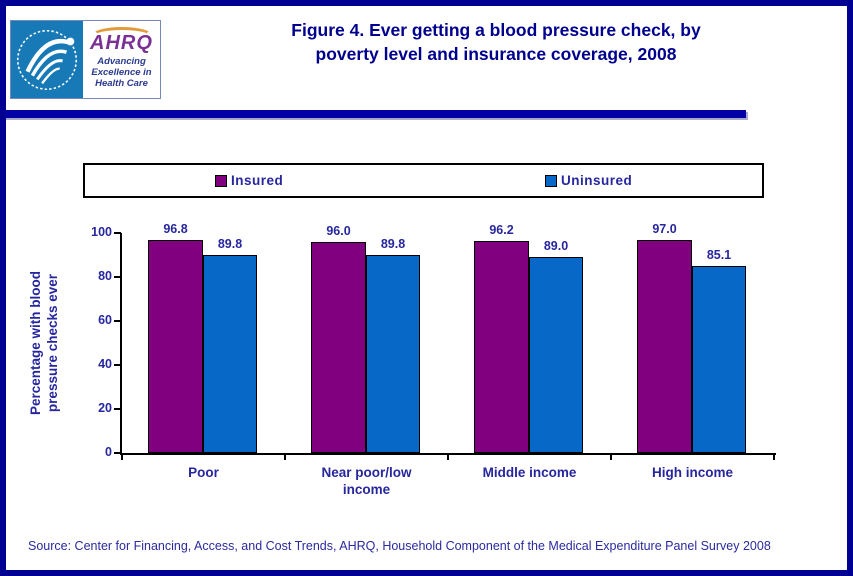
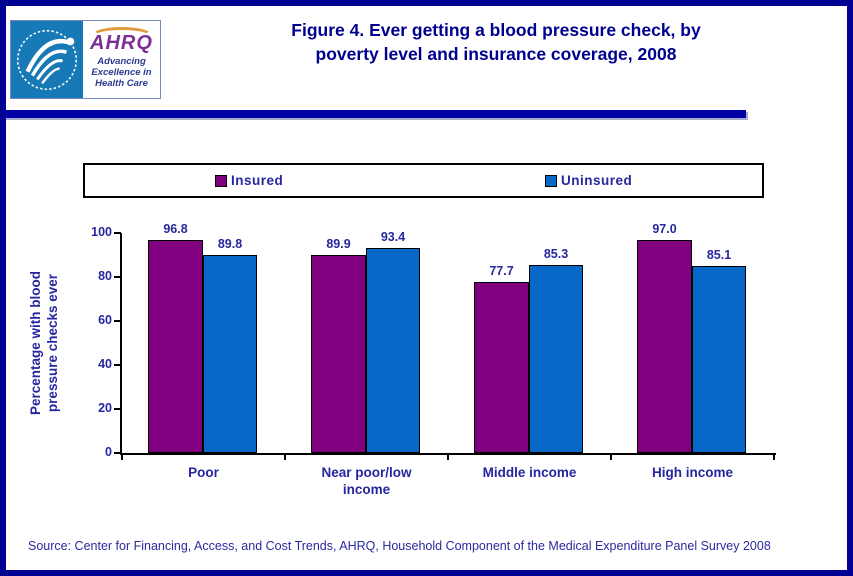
Insured/Near poor/low income: 96.0 -> 89.9
Uninsured/Near poor/low income: 89.8 -> 93.4
Insured/Middle income: 96.2 -> 77.7
Uninsured/Middle income: 89.0 -> 85.3
